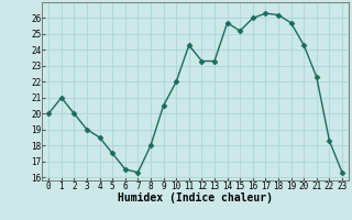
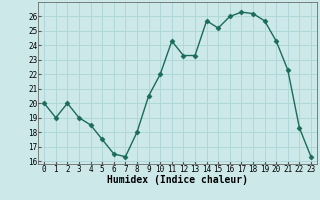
1: 21.0 -> 19.0
